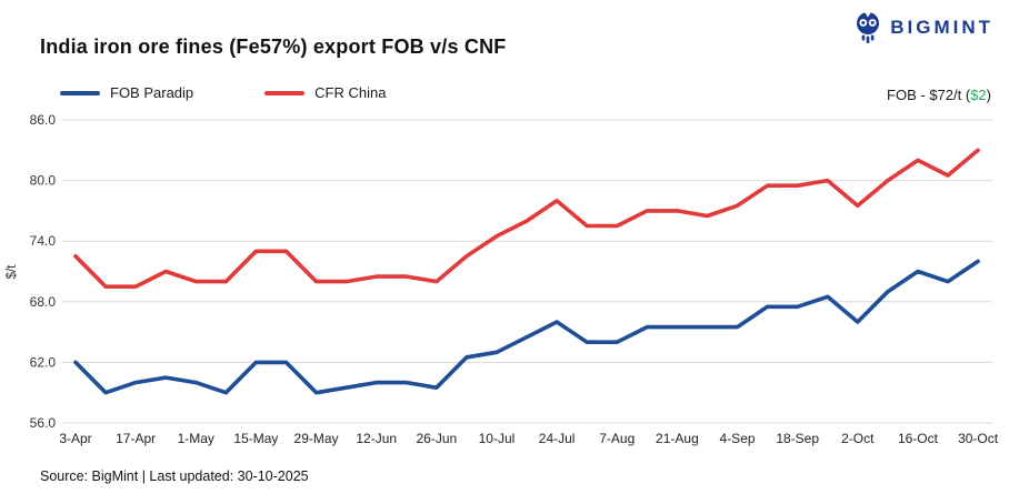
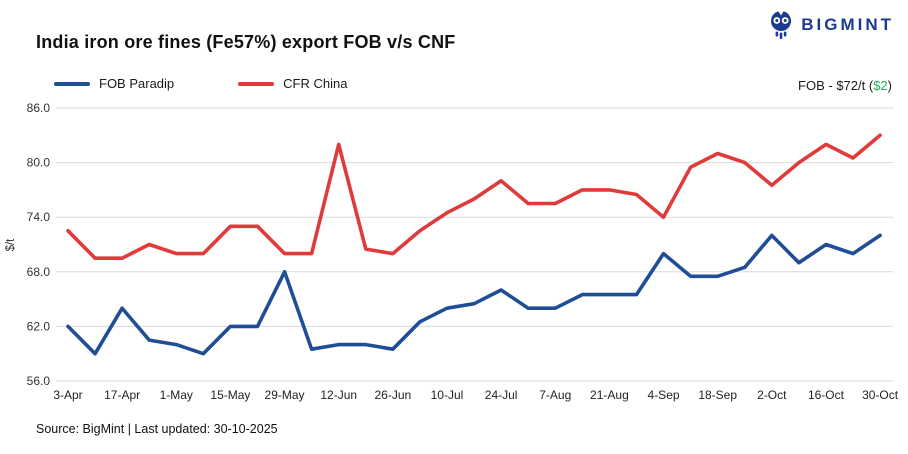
FOB Paradip/17-Apr: 60 -> 64
FOB Paradip/29-May: 59 -> 68
CFR China/12-Jun: 70 -> 82
FOB Paradip/10-Jul: 63 -> 64
FOB Paradip/4-Sep: 66 -> 70
CFR China/4-Sep: 78 -> 74
CFR China/18-Sep: 80 -> 81
FOB Paradip/2-Oct: 66 -> 72
